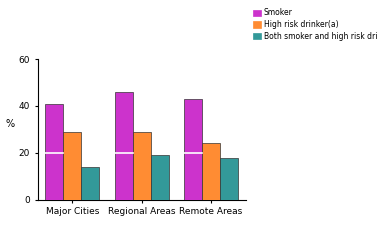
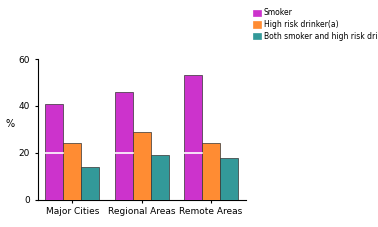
High risk drinker(a)/Major Cities: 29 -> 24
Smoker/Remote Areas: 43 -> 53
